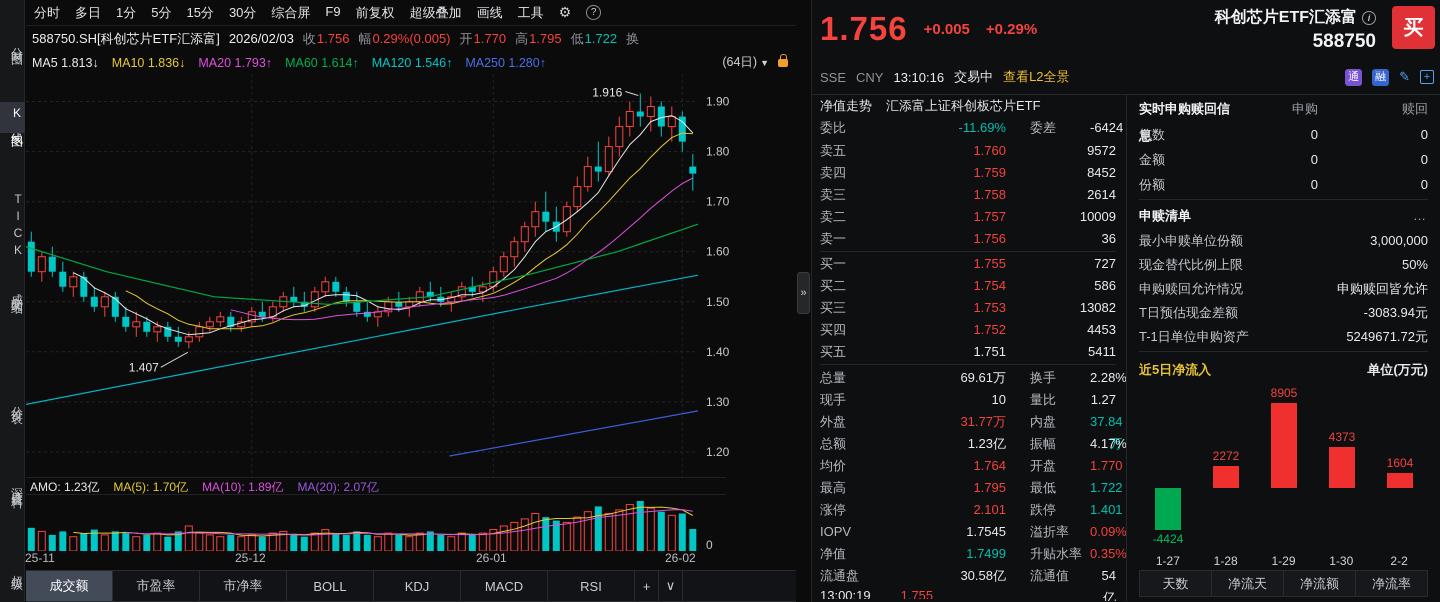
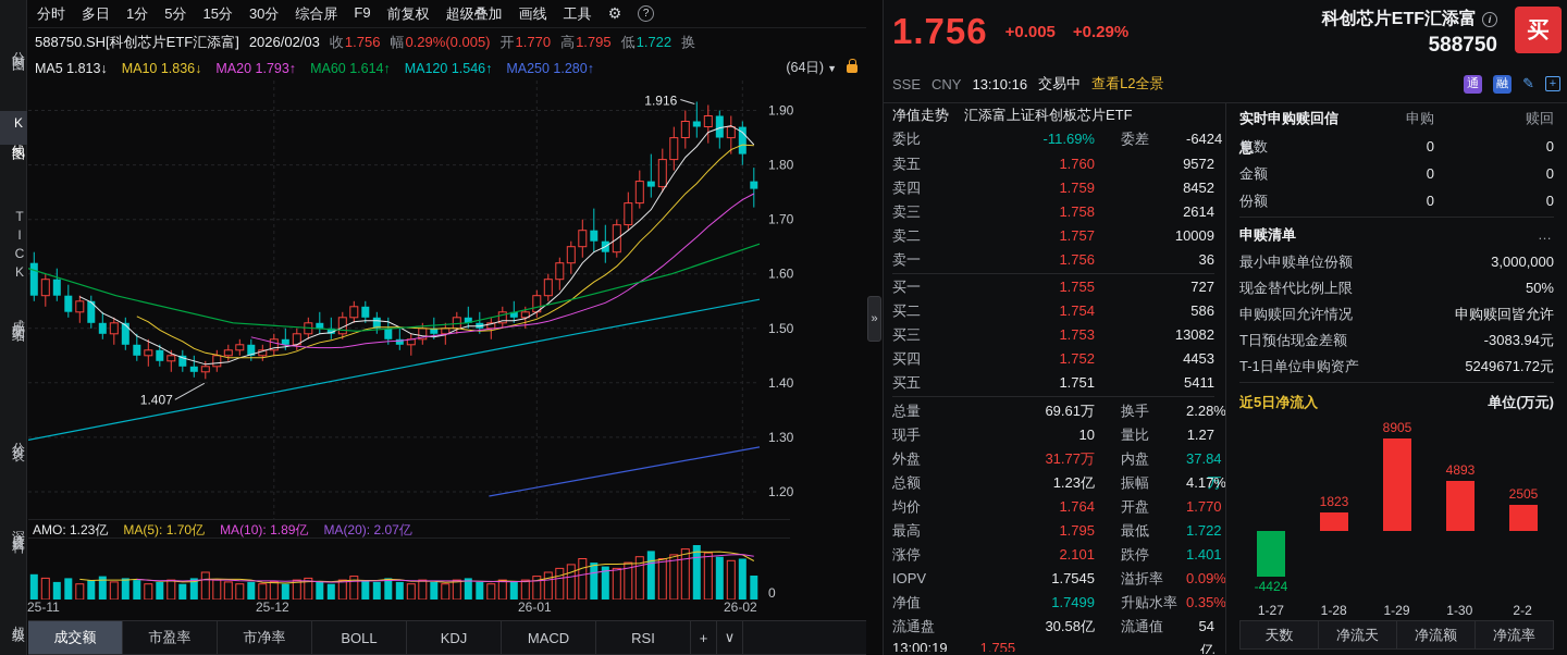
近5日净流入/1-28: 2272 -> 1823
近5日净流入/1-30: 4373 -> 4893
近5日净流入/2-2: 1604 -> 2505
